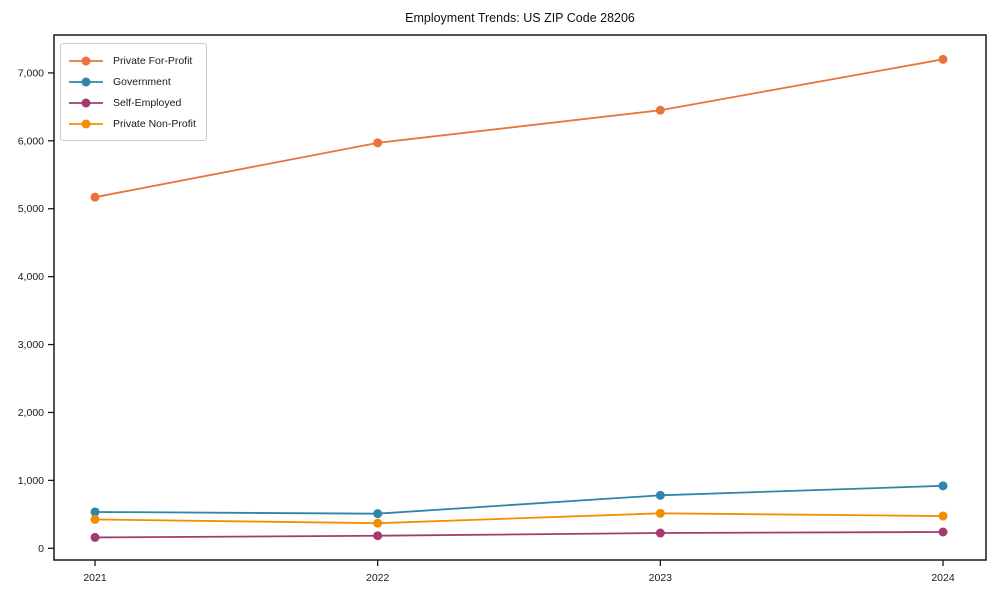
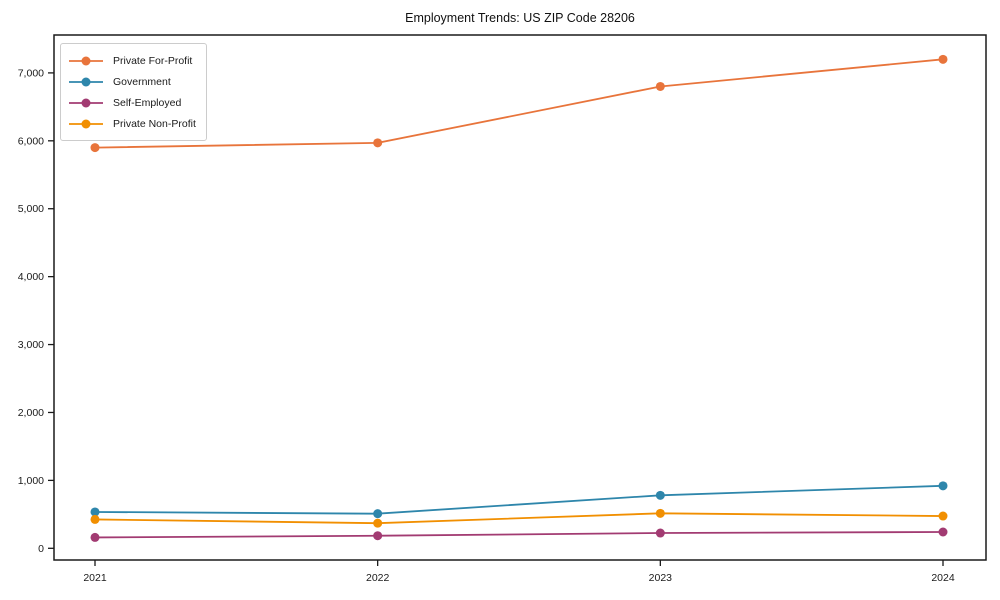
Private For-Profit/2021: 5200 -> 5900
Private For-Profit/2023: 6400 -> 6800
